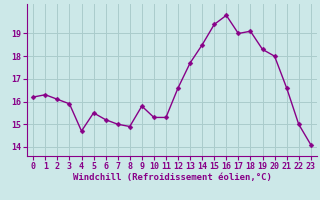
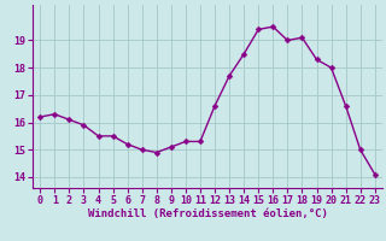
4: 14.7 -> 15.5
9: 15.8 -> 15.1
16: 19.8 -> 19.5
